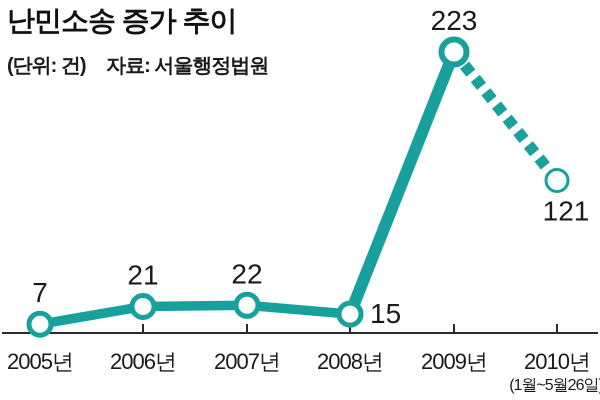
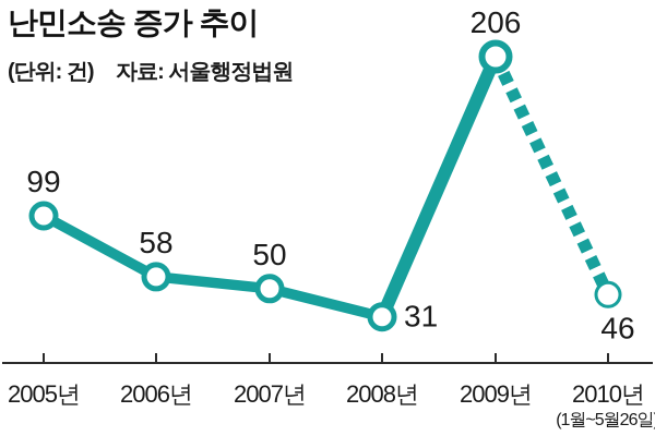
2005년: 7 -> 99
2006년: 21 -> 58
2007년: 22 -> 50
2008년: 15 -> 31
2009년: 223 -> 206
2010년: 121 -> 46
